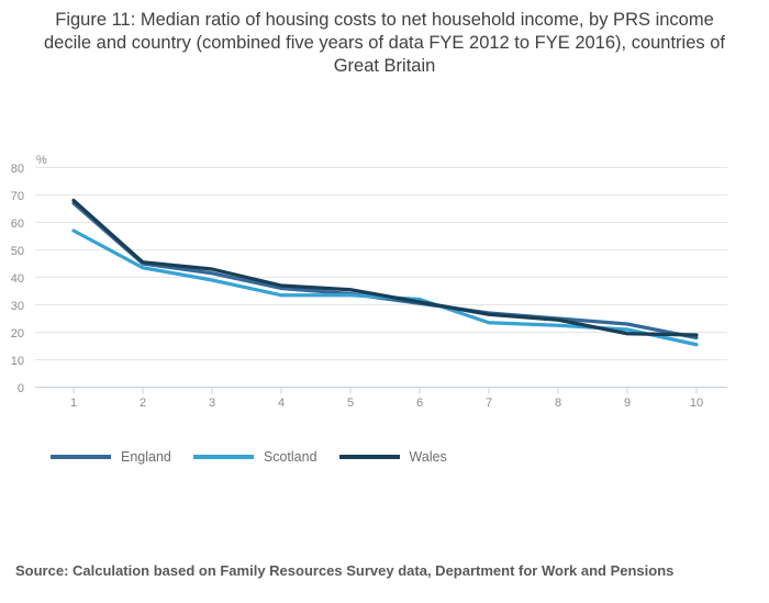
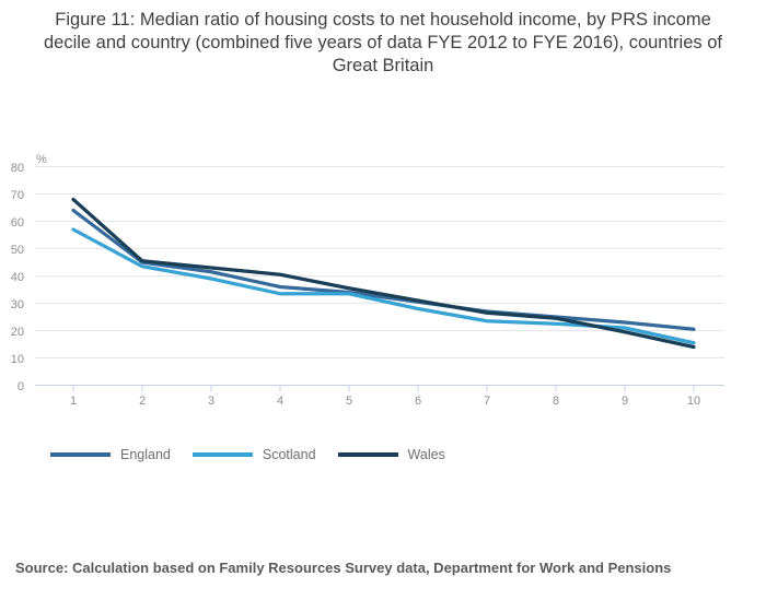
England/1: 67 -> 64
Wales/4: 37 -> 40
Scotland/6: 32 -> 28
England/10: 18 -> 20
Wales/10: 19 -> 14
